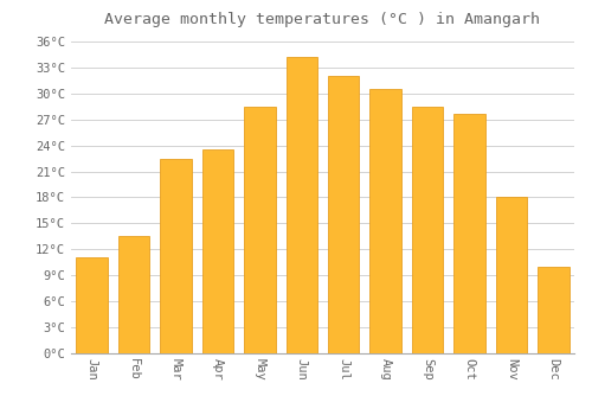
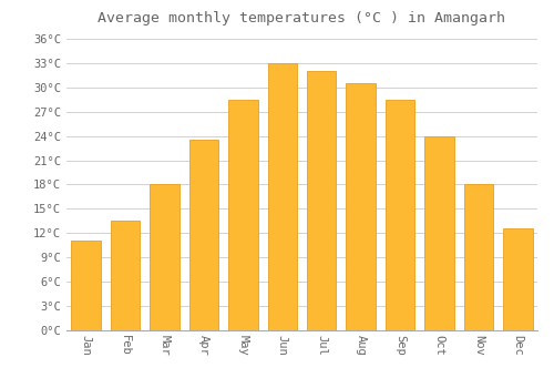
Mar: 22.4°C -> 18.0°C
Jun: 34.2°C -> 33.0°C
Oct: 27.6°C -> 24.0°C
Dec: 10.0°C -> 12.5°C
